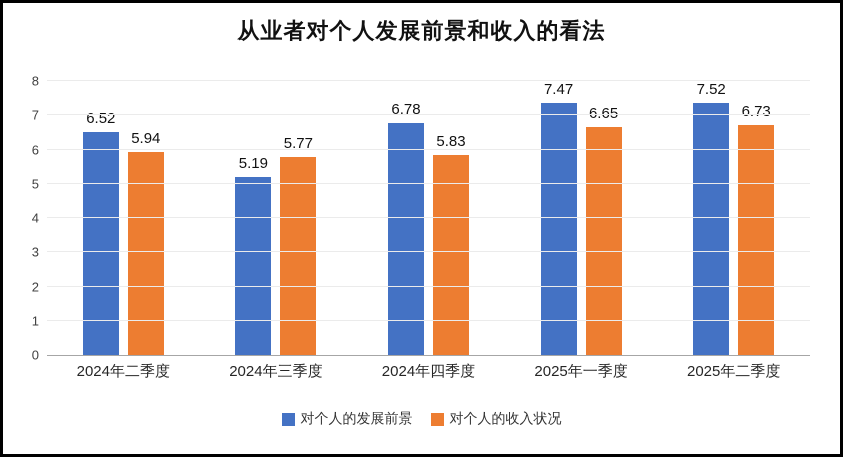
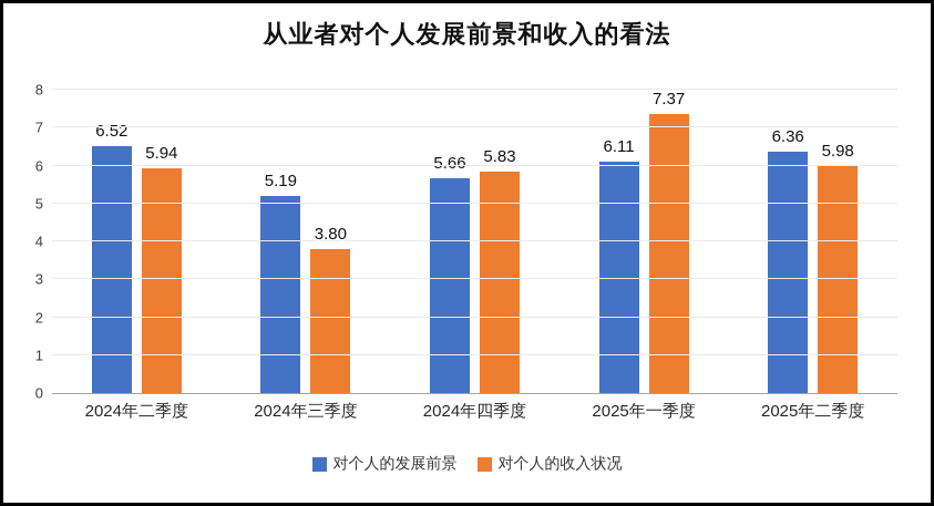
对个人的收入状况/2024年三季度: 5.77 -> 3.80
对个人的发展前景/2024年四季度: 6.78 -> 5.66
对个人的发展前景/2025年一季度: 7.47 -> 6.11
对个人的收入状况/2025年一季度: 6.65 -> 7.37
对个人的发展前景/2025年二季度: 7.52 -> 6.36
对个人的收入状况/2025年二季度: 6.73 -> 5.98
